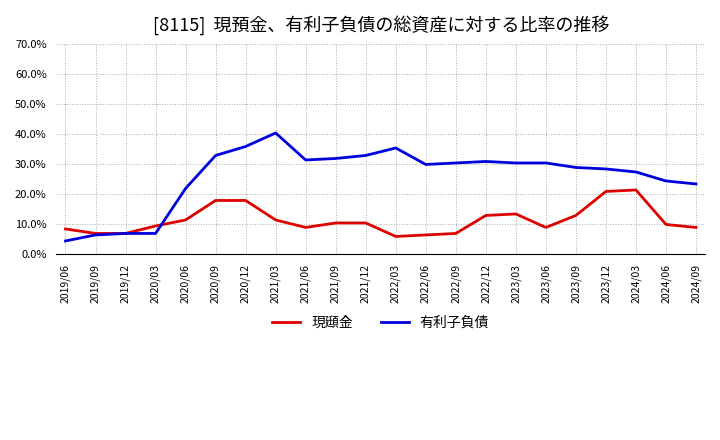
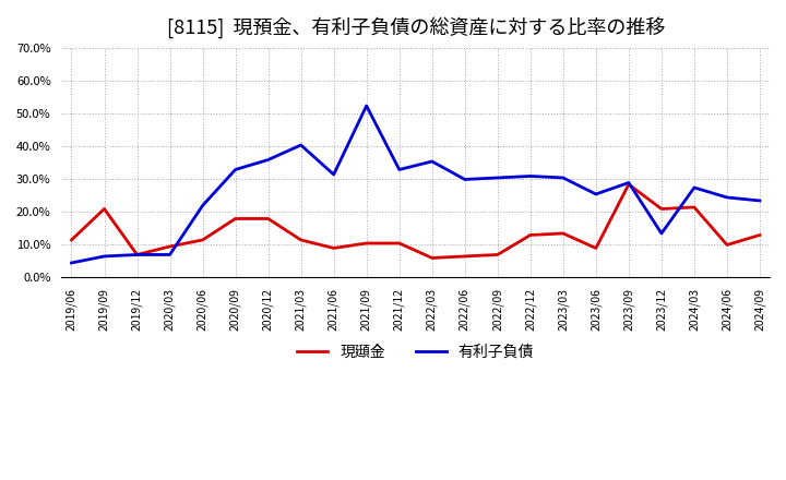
現頲金/2019/06: 8.5% -> 11.5%
現頲金/2019/09: 7.0% -> 21.0%
有利子負債/2021/09: 32.0% -> 52.5%
有利子負債/2023/06: 30.5% -> 25.5%
現頲金/2023/09: 13.0% -> 28.5%
有利子負債/2023/12: 28.5% -> 13.5%
現頲金/2024/09: 9.0% -> 13.0%
